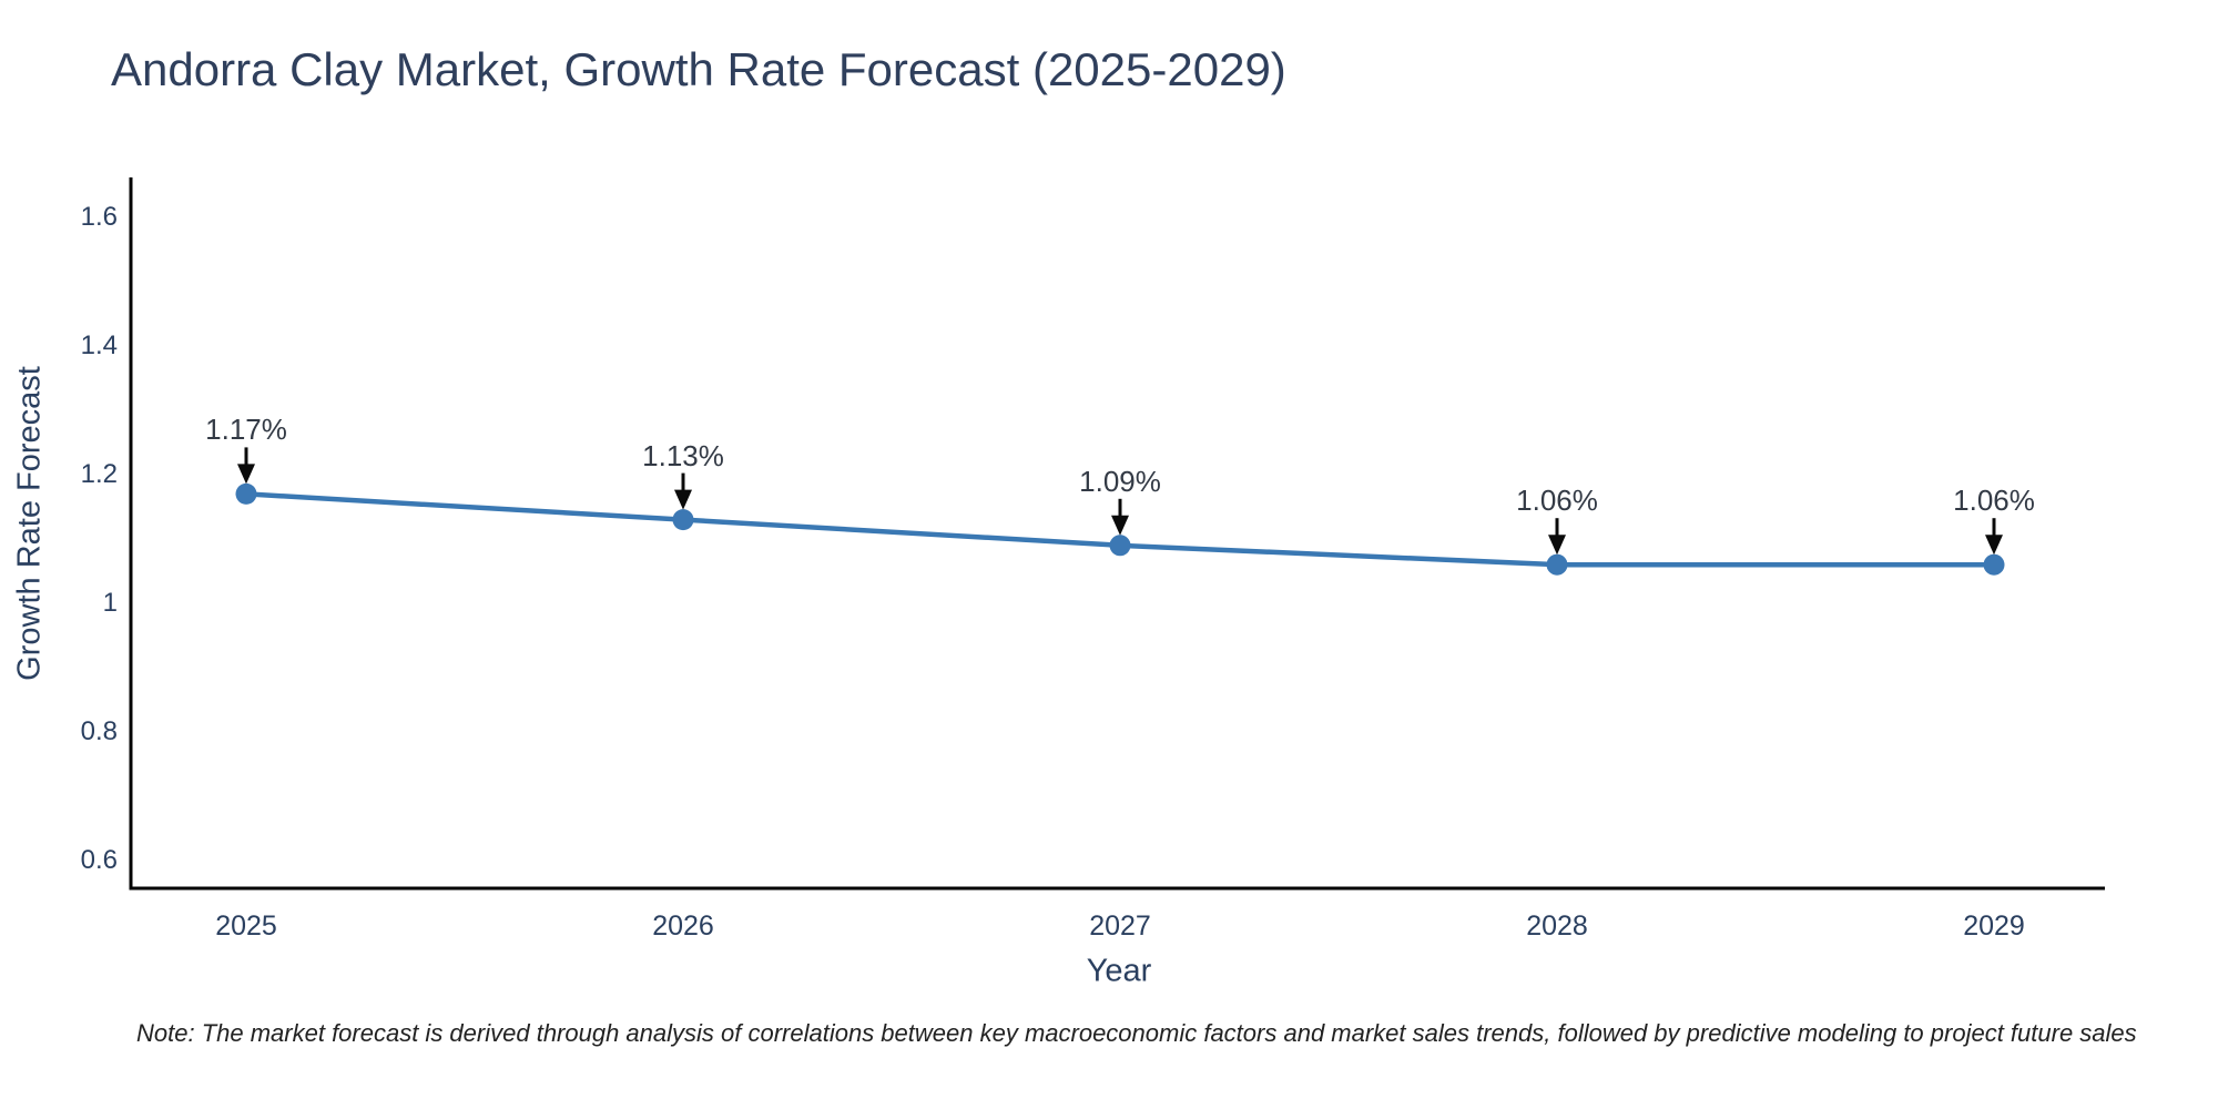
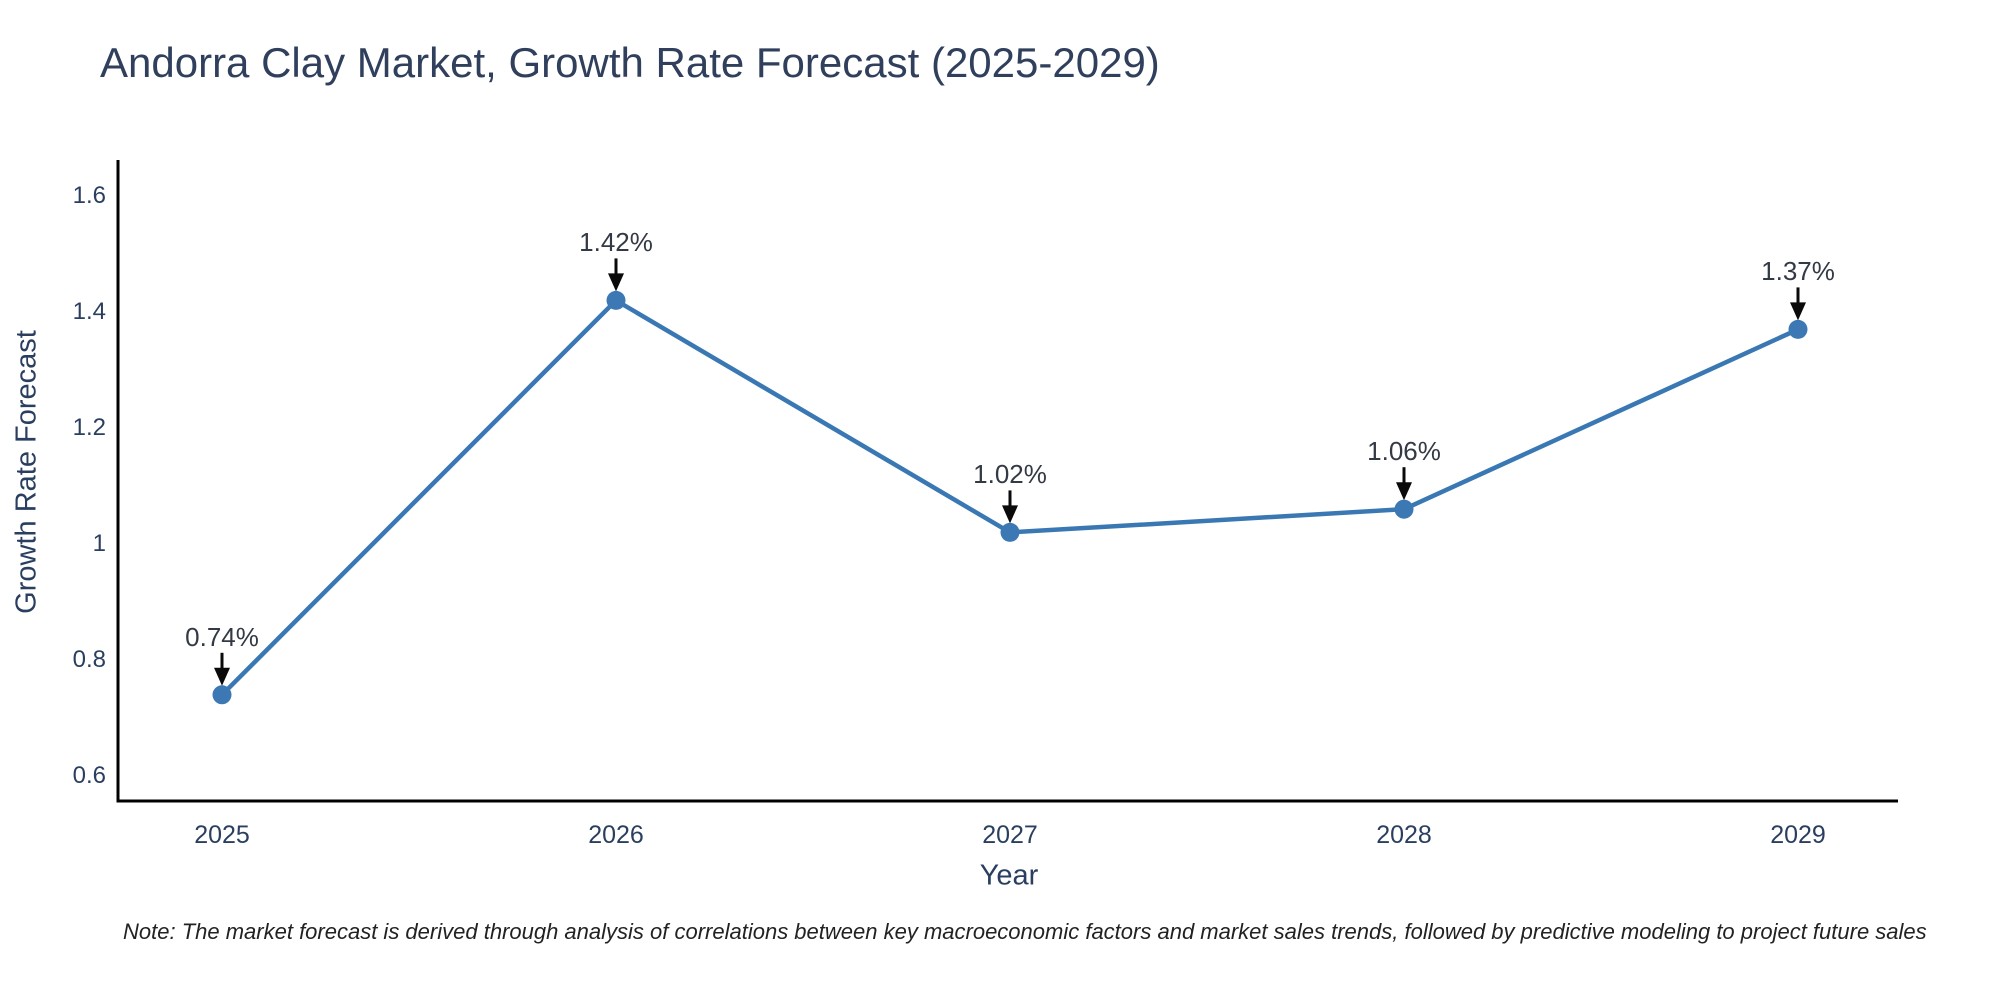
2025: 1.17% -> 0.74%
2026: 1.13% -> 1.42%
2027: 1.09% -> 1.02%
2029: 1.06% -> 1.37%
